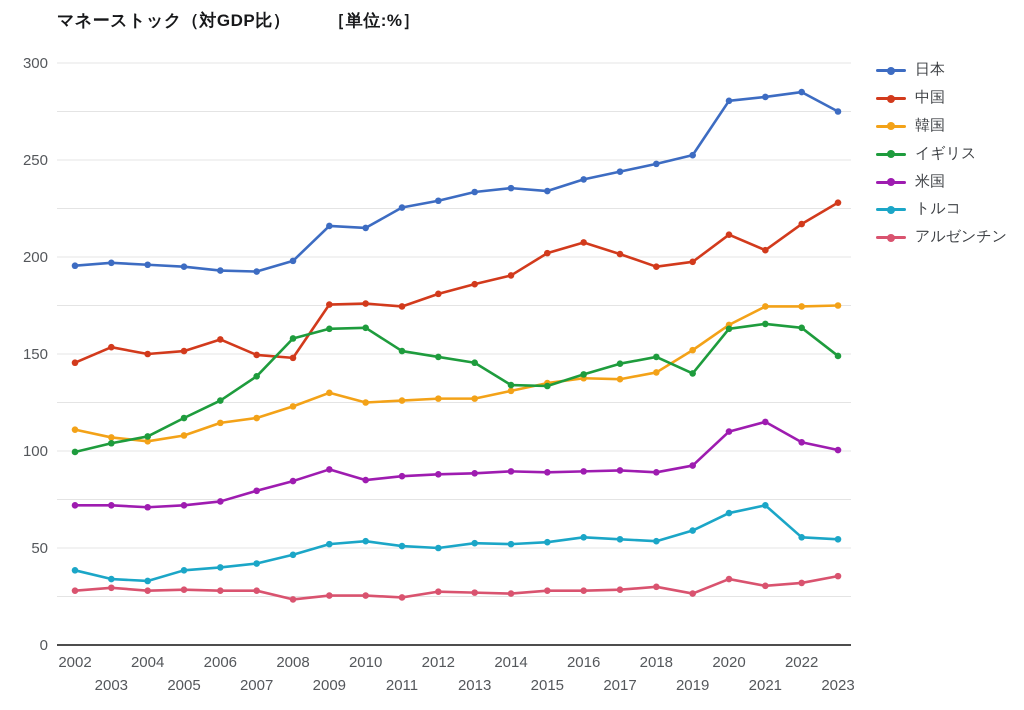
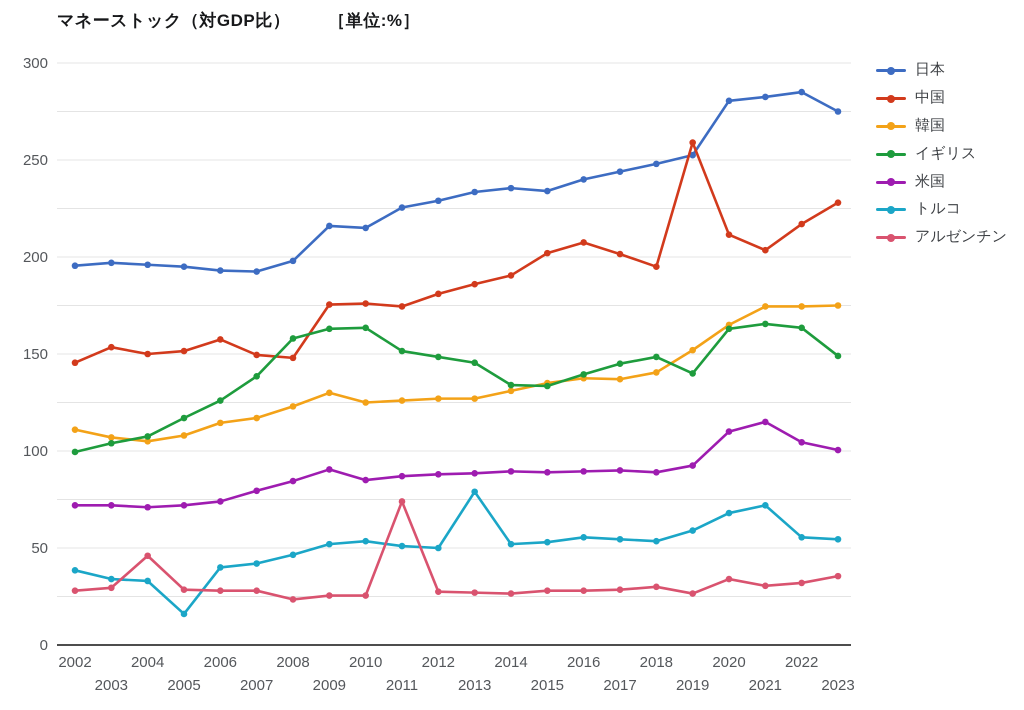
アルゼンチン/2004: 28 -> 46
トルコ/2005: 38 -> 16
アルゼンチン/2011: 24 -> 74
トルコ/2013: 52 -> 79
中国/2019: 198 -> 259
